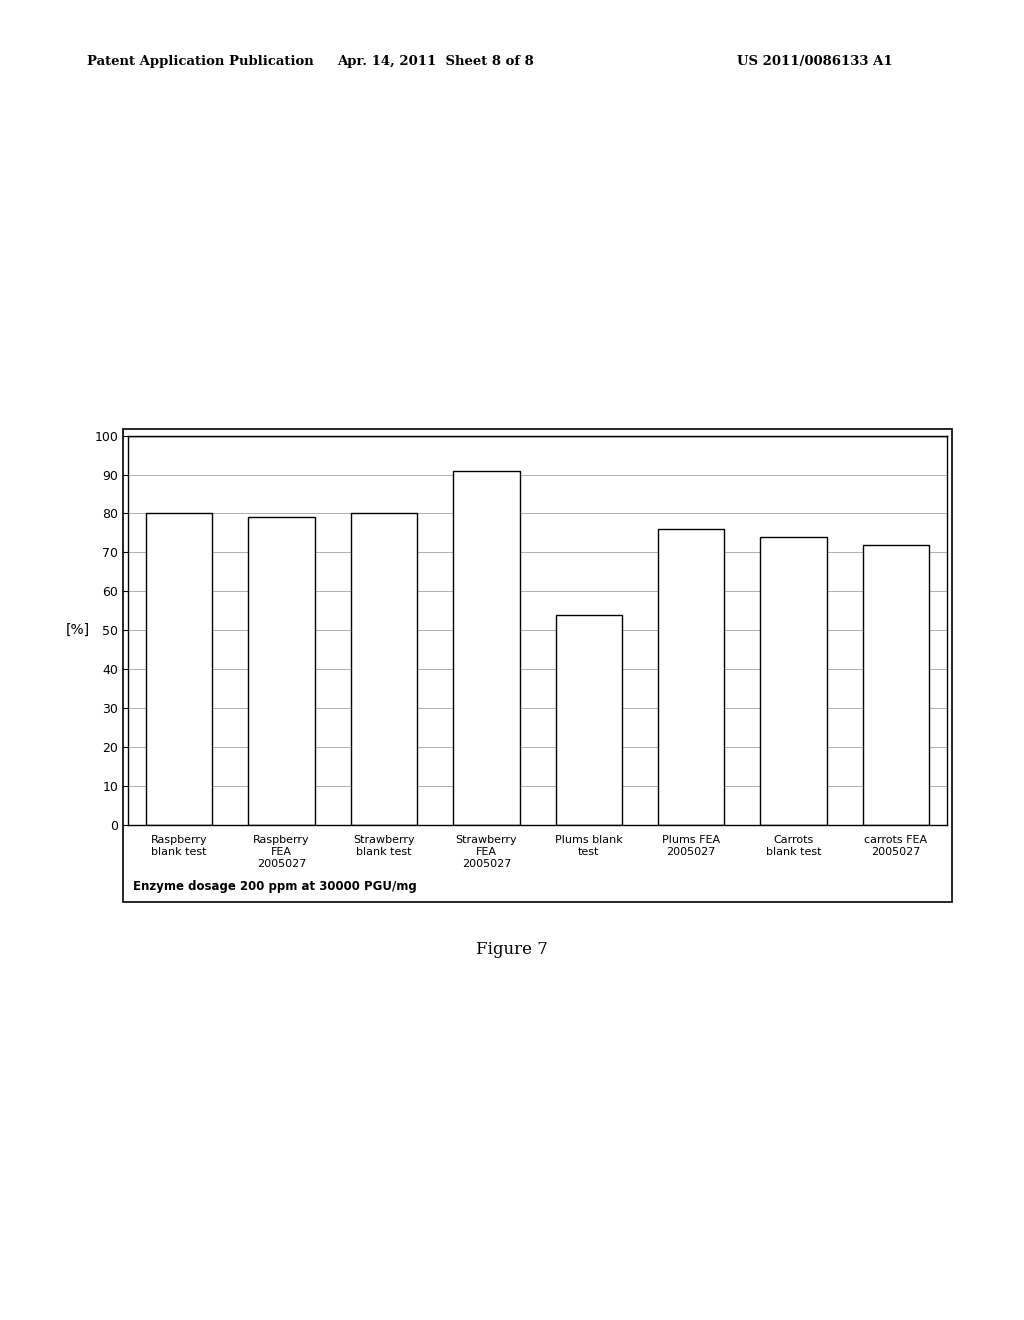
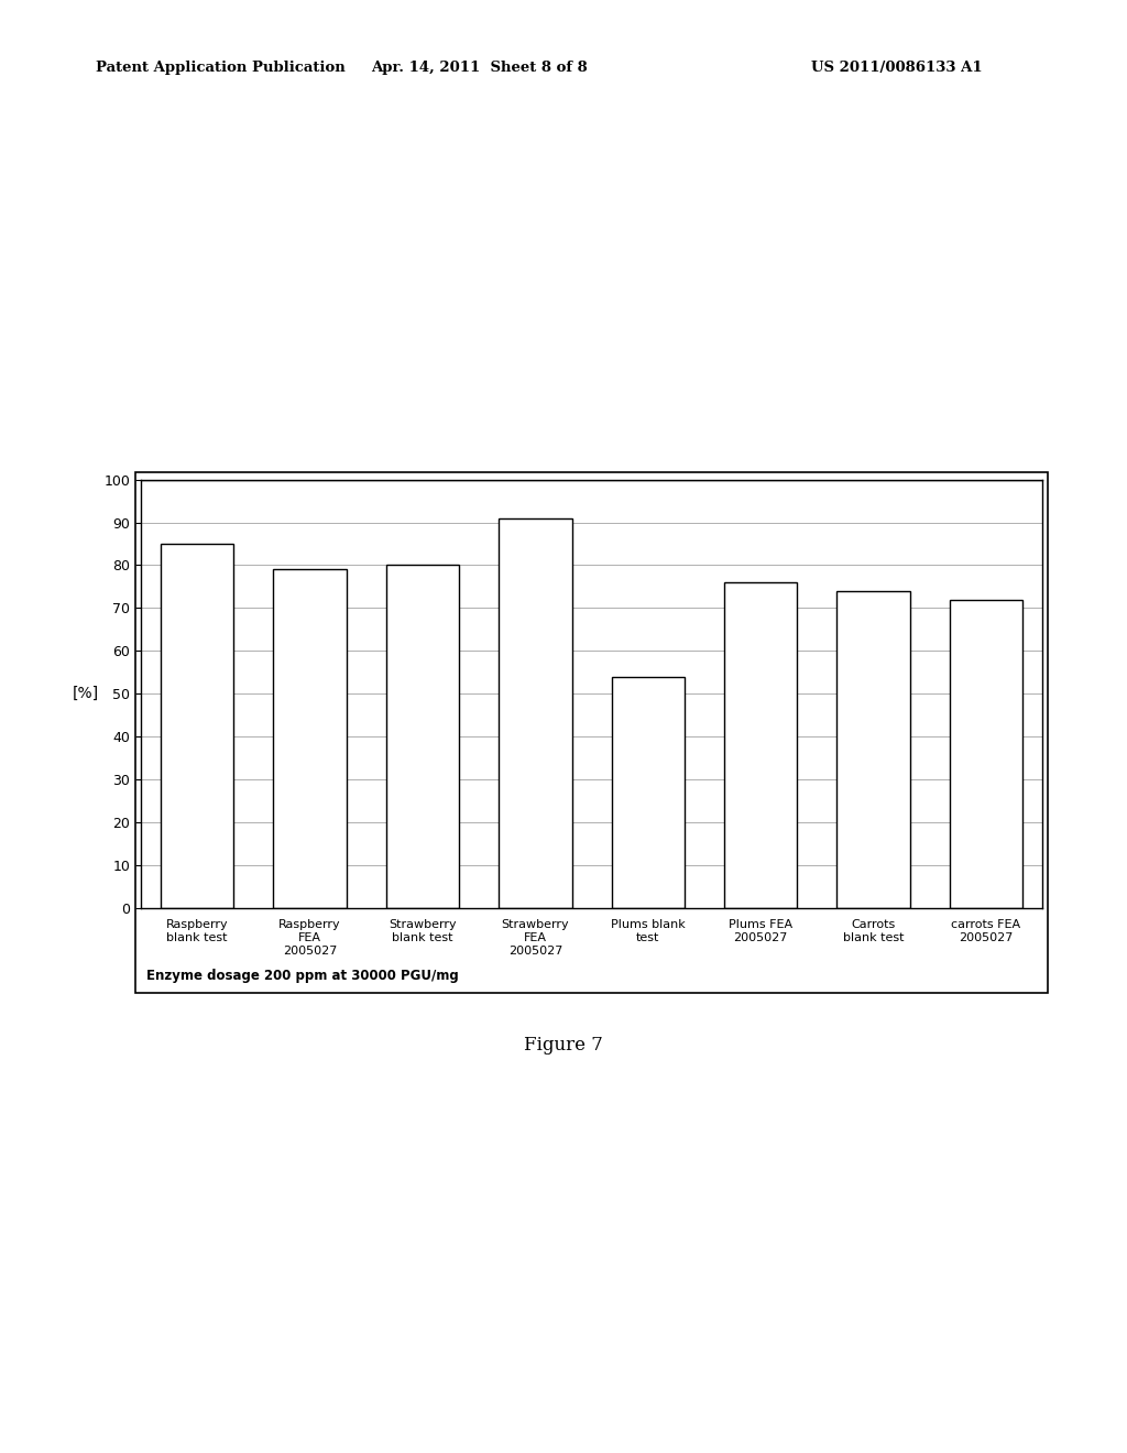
Raspberry blank test: 80 -> 85
